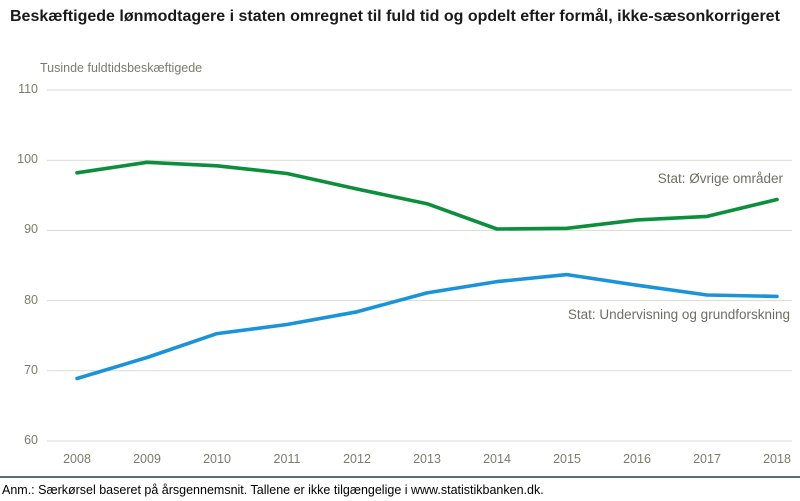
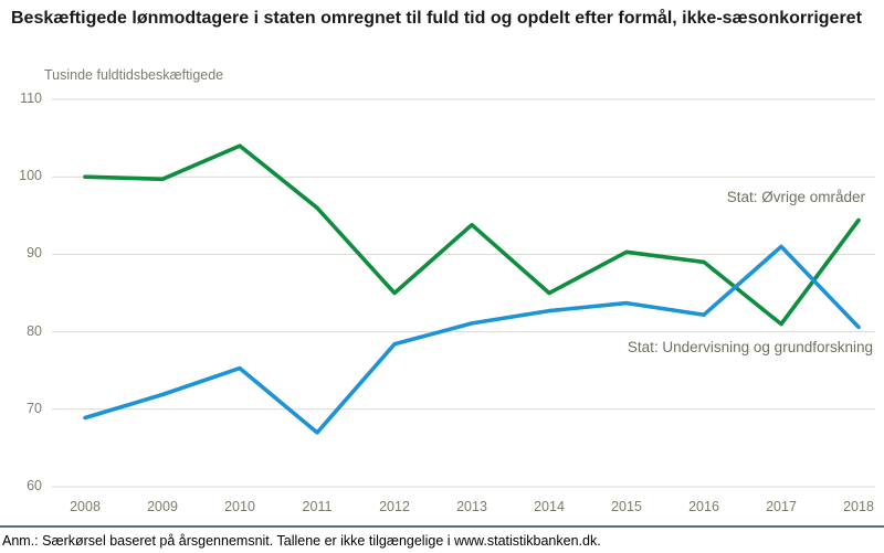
Stat: Øvrige områder/2008: 98 -> 100
Stat: Øvrige områder/2010: 99 -> 104
Stat: Øvrige områder/2011: 98 -> 96
Stat: Undervisning og grundforskning/2011: 77 -> 67
Stat: Øvrige områder/2012: 96 -> 85
Stat: Øvrige områder/2014: 90 -> 85
Stat: Øvrige områder/2016: 92 -> 89
Stat: Øvrige områder/2017: 92 -> 81
Stat: Undervisning og grundforskning/2017: 81 -> 91
